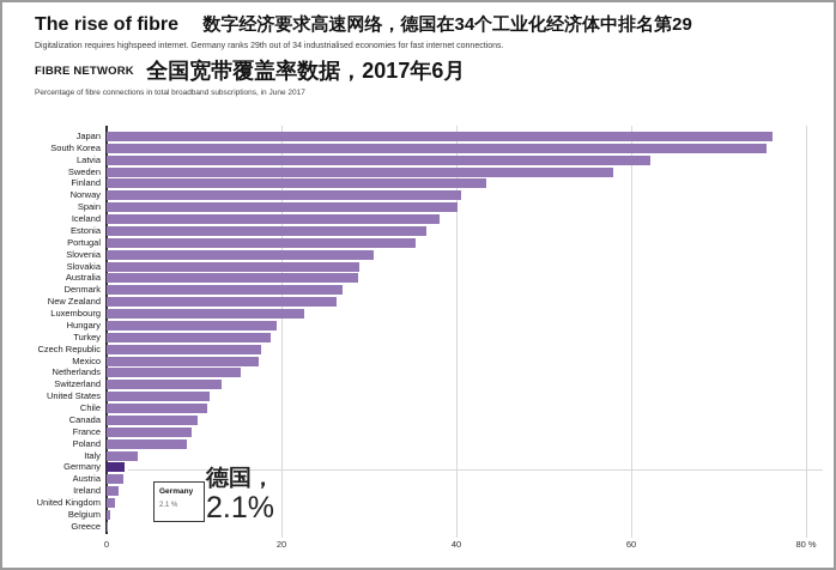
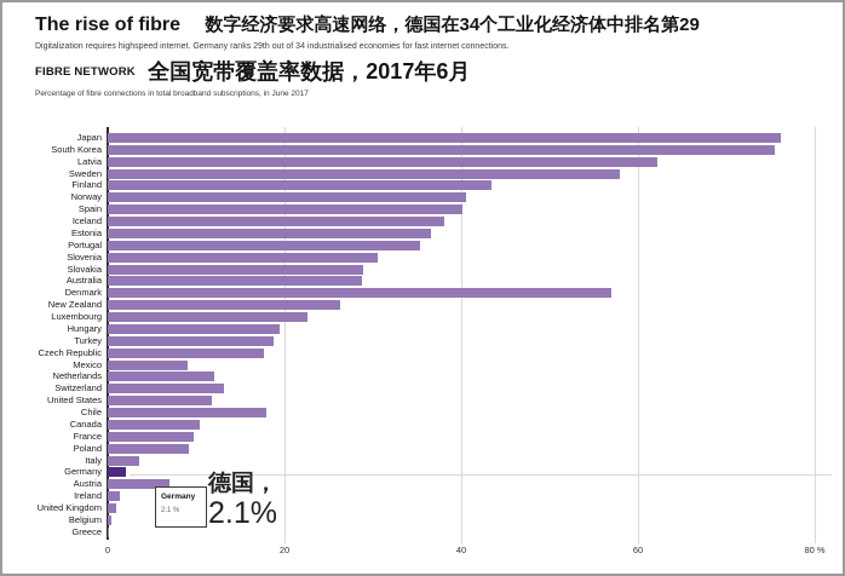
Denmark: 27% -> 57%
Mexico: 17% -> 9%
Netherlands: 15% -> 12%
Chile: 12% -> 18%
Austria: 2% -> 7%
